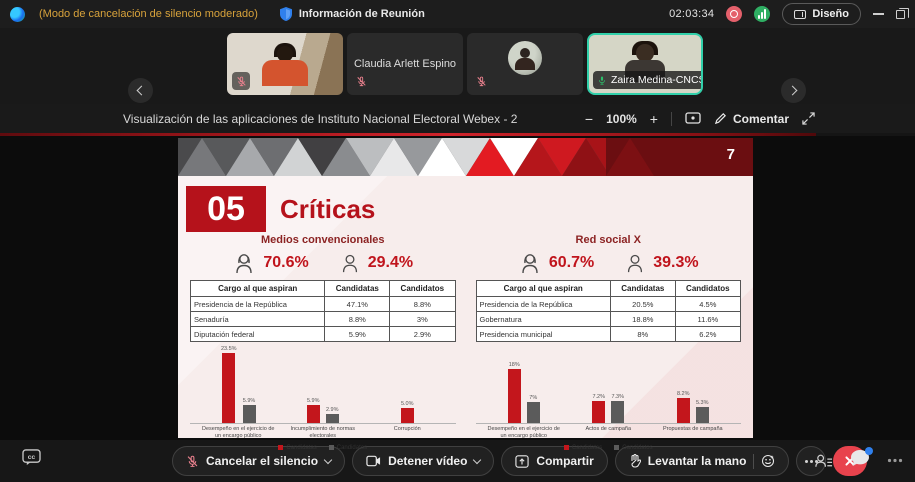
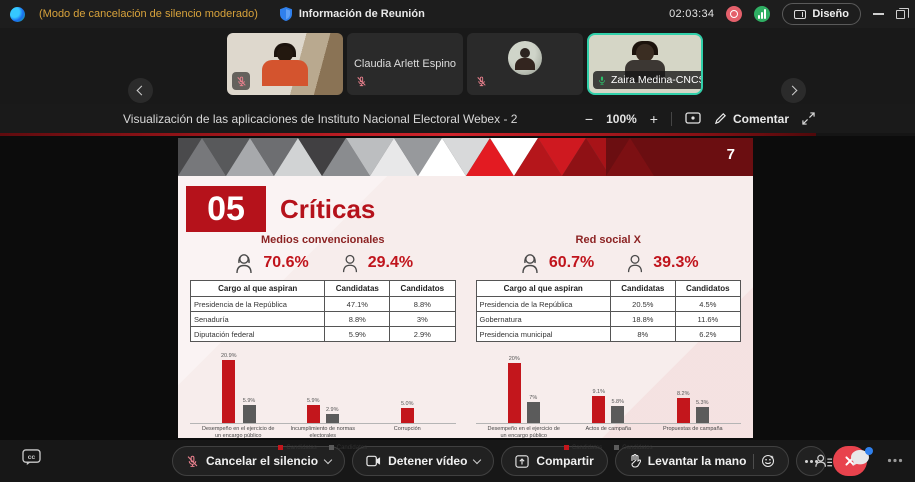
Medios convencionales/Candidatas/Desempeño en el ejercicio de un encargo público: 23.5% -> 20.9%
Red social X/Candidatas/Desempeño en el ejercicio de un encargo público: 18% -> 20%
Red social X/Candidatas/Actos de campaña: 7.2% -> 9.1%
Red social X/Candidatos/Actos de campaña: 7.3% -> 5.8%
